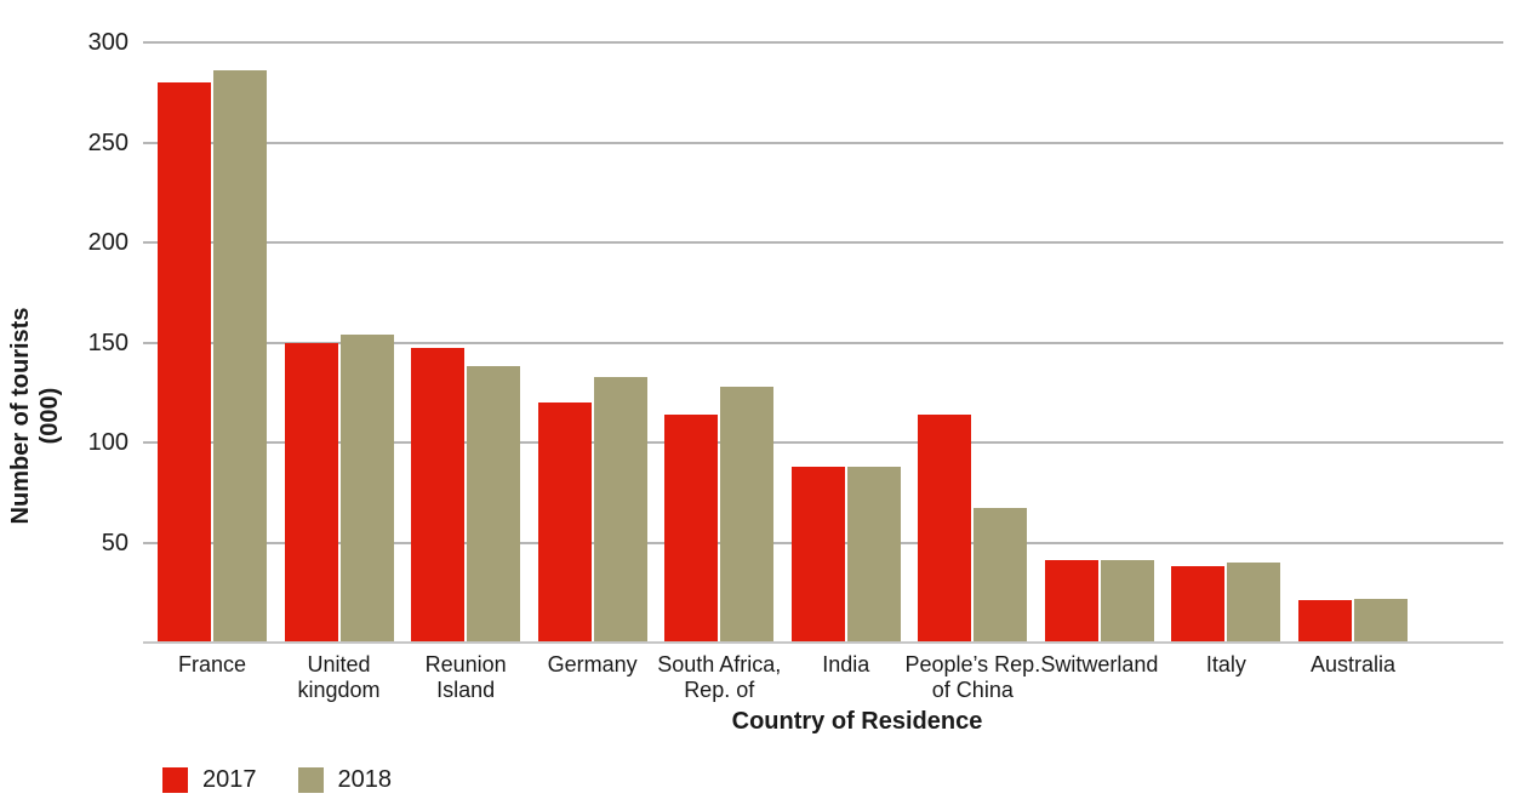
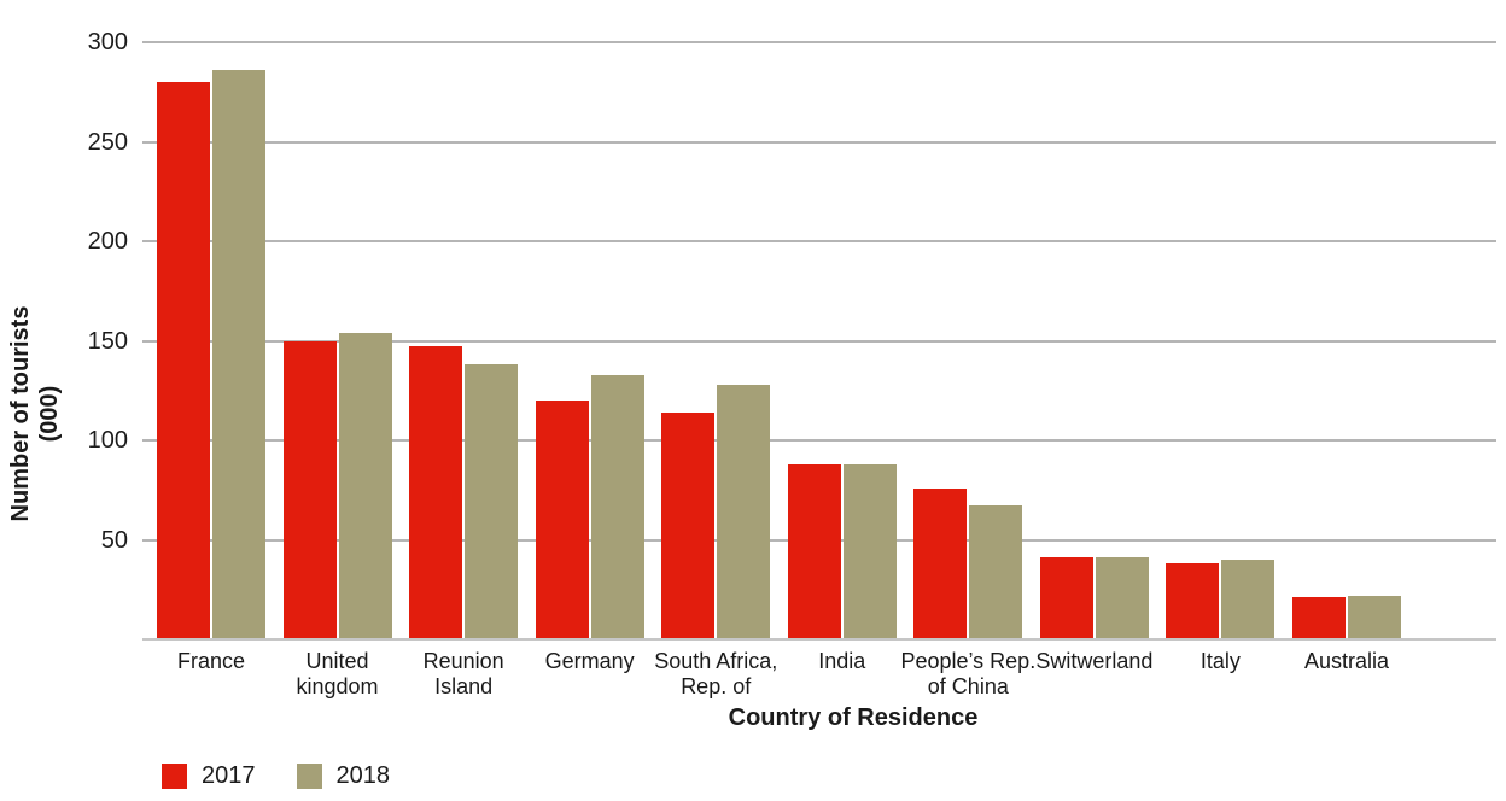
2017/People’s Rep. of China: 114 -> 76
